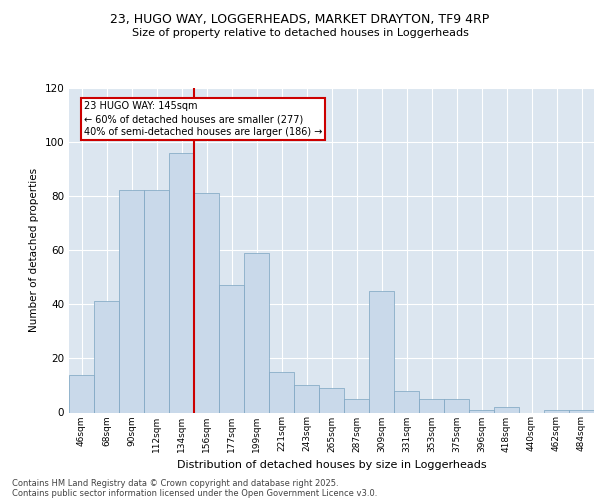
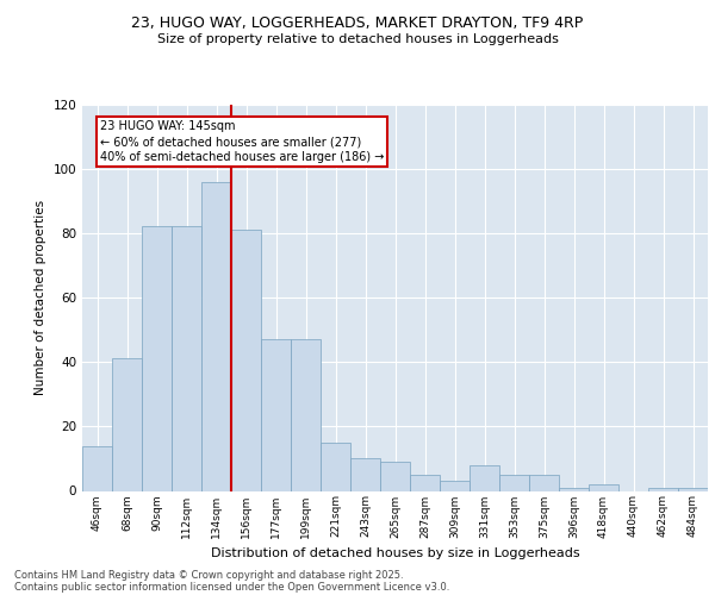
199sqm: 59 -> 47
309sqm: 45 -> 3
